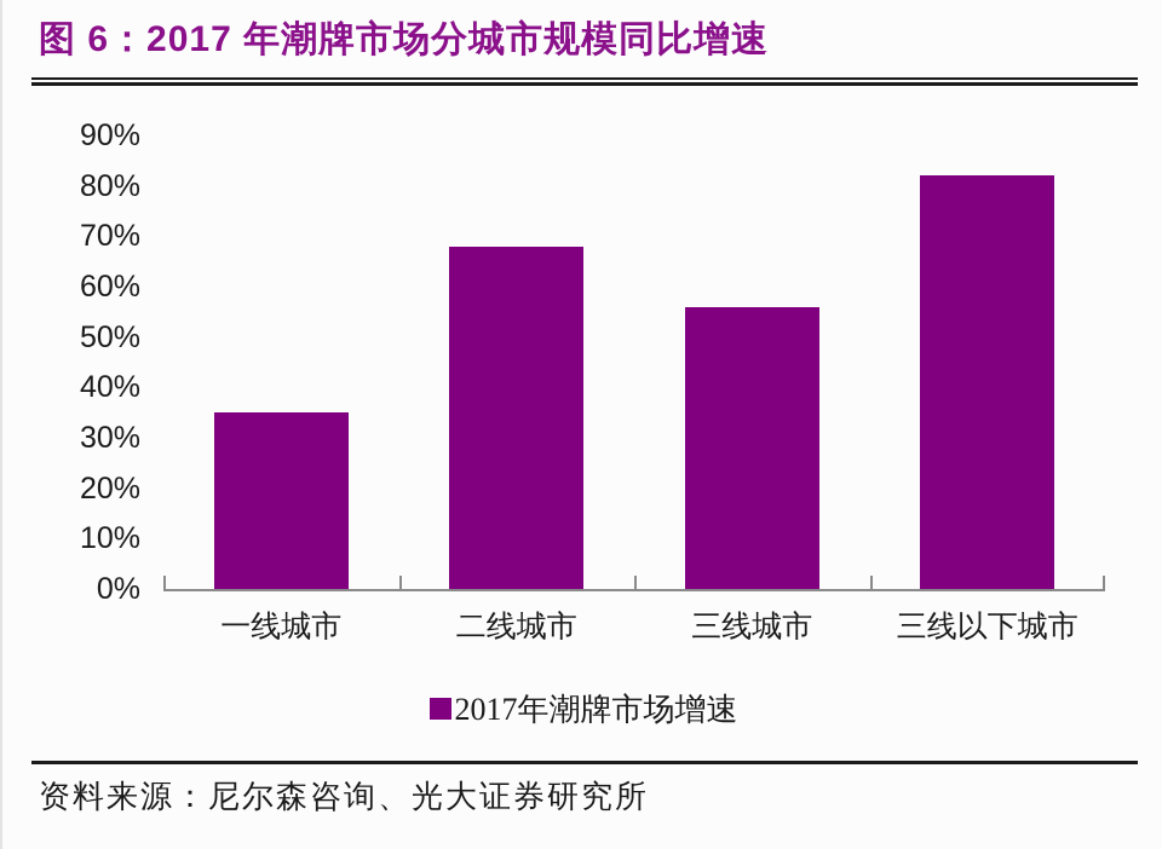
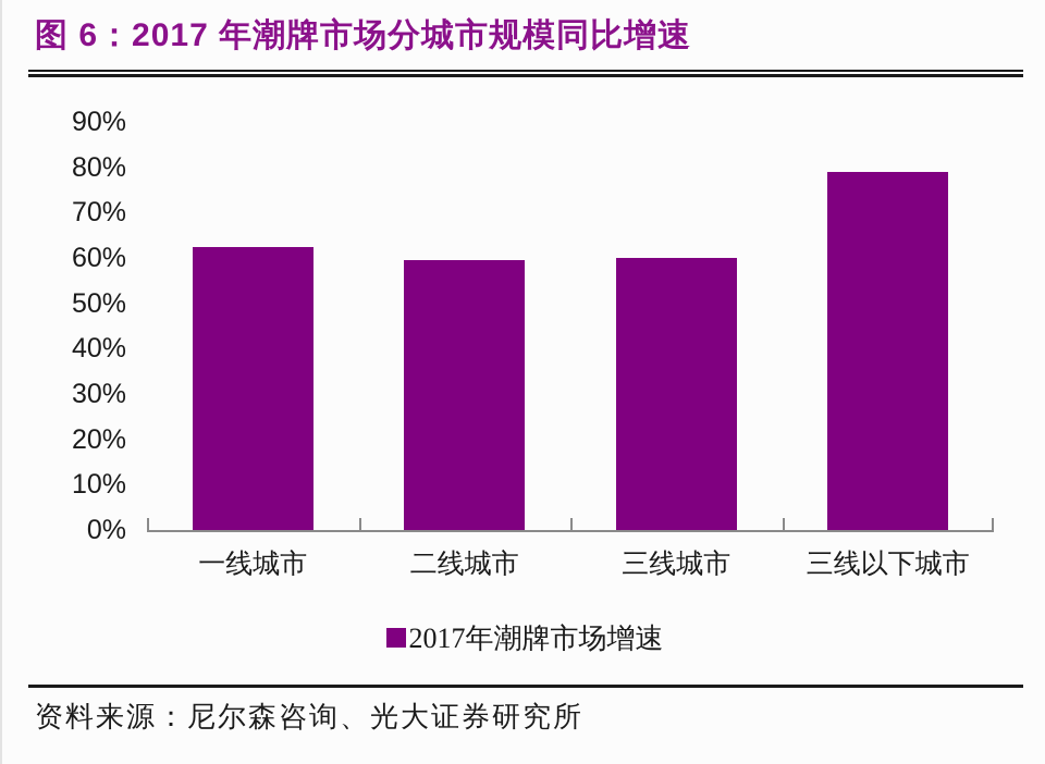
一线城市: 35% -> 62%
二线城市: 68% -> 60%
三线城市: 56% -> 60%
三线以下城市: 82% -> 79%
